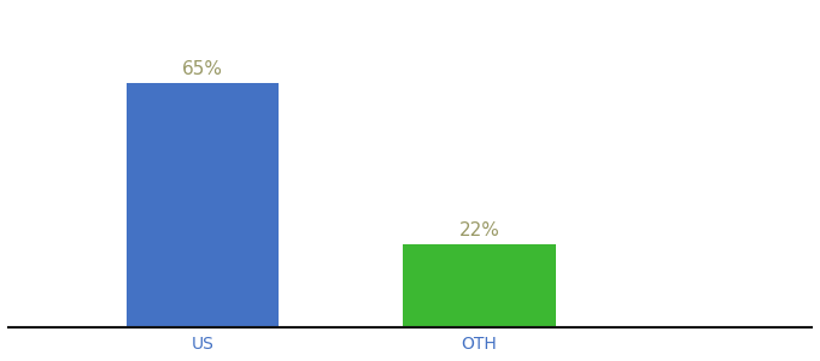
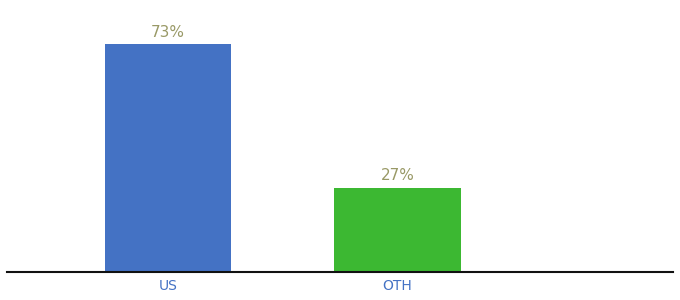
US: 65% -> 73%
OTH: 22% -> 27%
